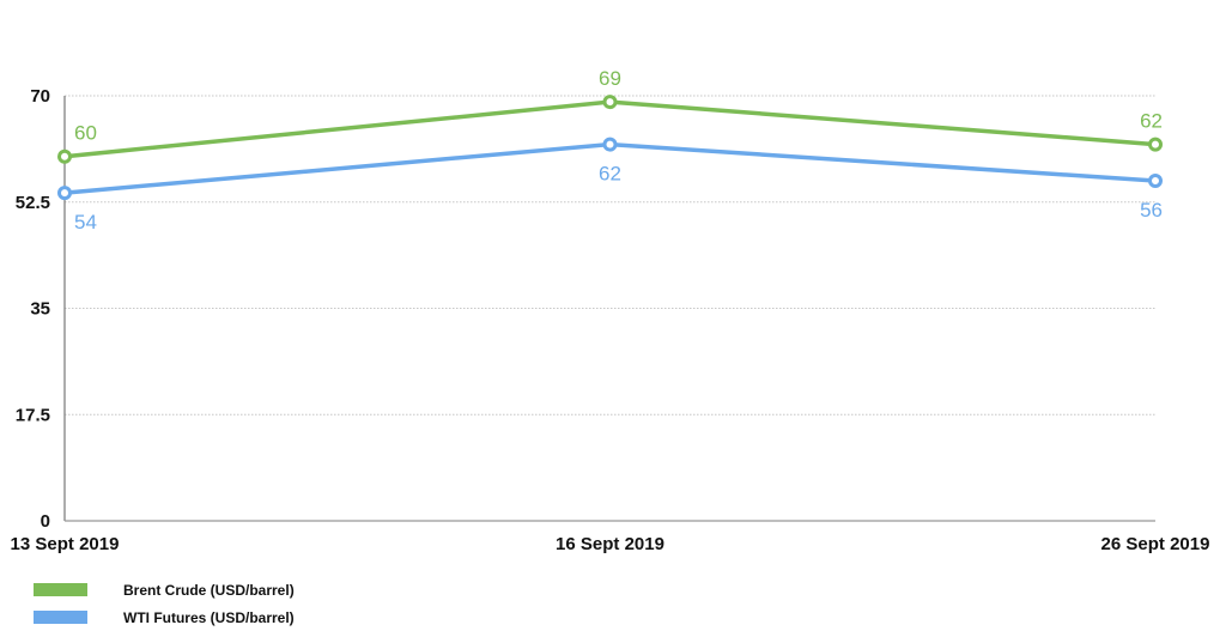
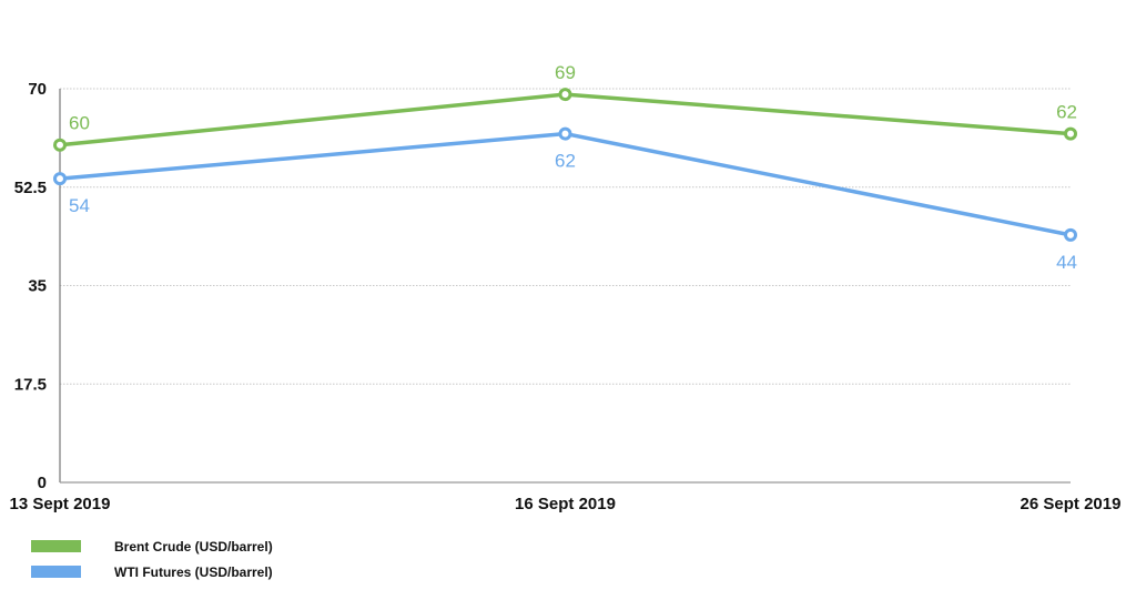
WTI Futures (USD/barrel)/26 Sept 2019: 56 -> 44
